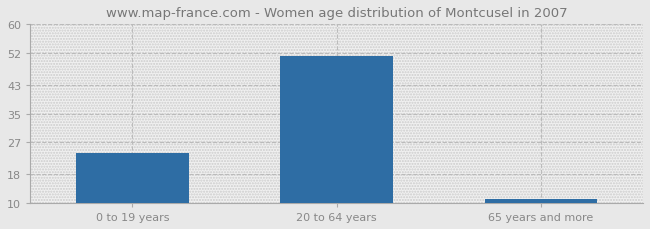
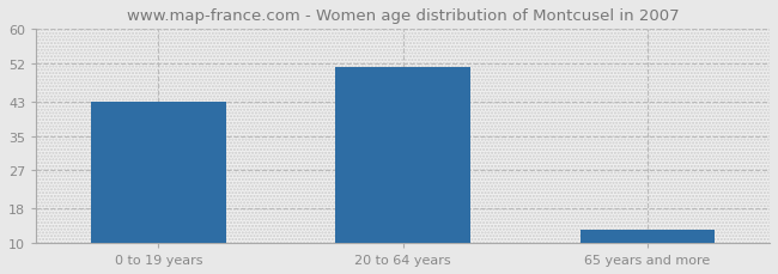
0 to 19 years: 24 -> 43
65 years and more: 11 -> 13
